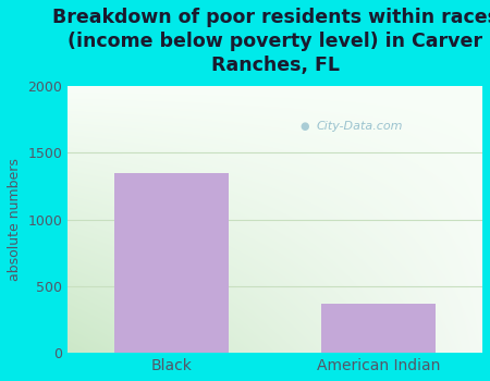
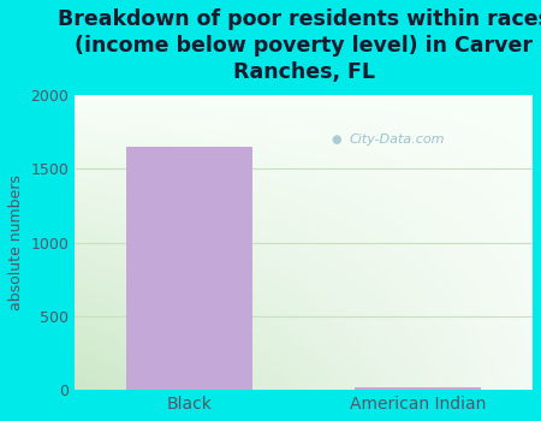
Black: 1350 -> 1650
American Indian: 370 -> 20
